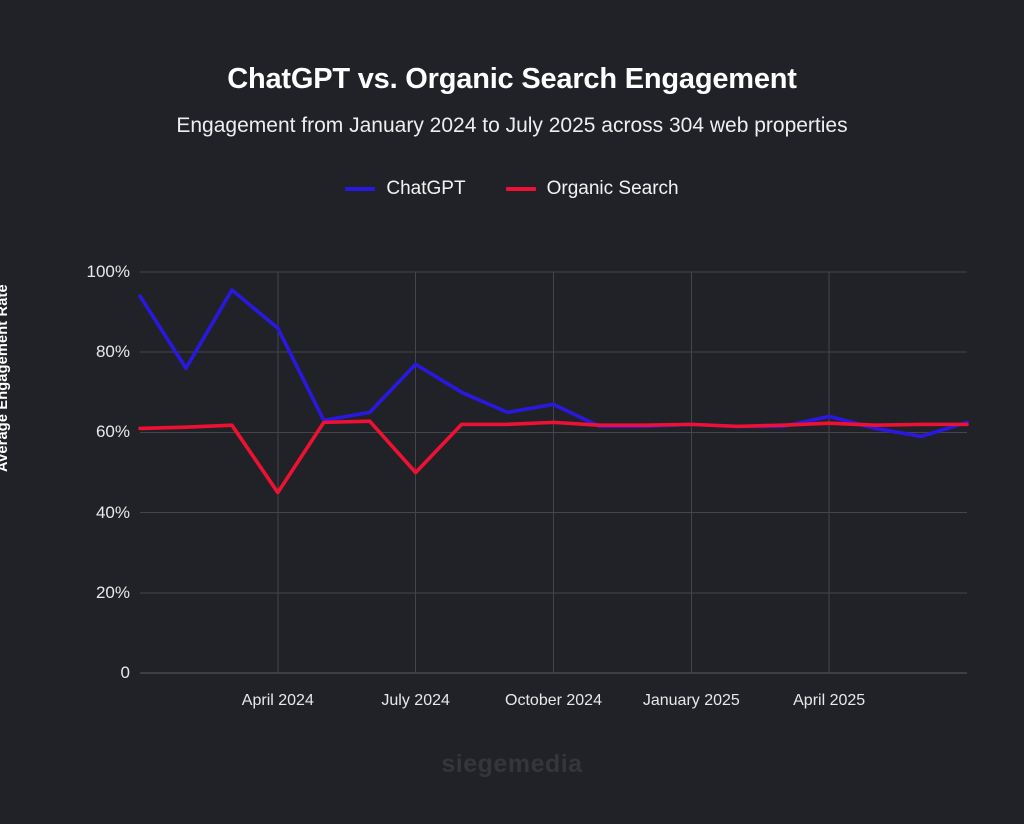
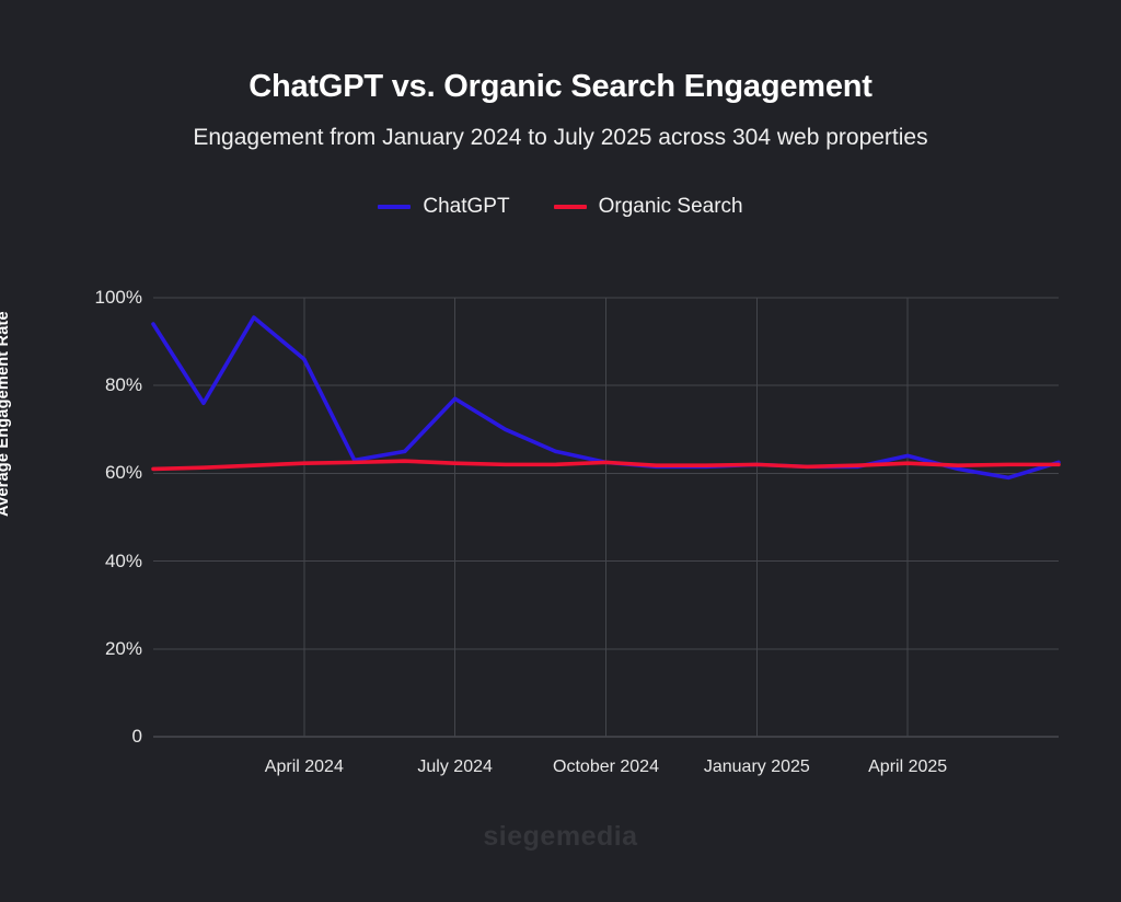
Organic Search/April 2024: 45% -> 62%
Organic Search/July 2024: 50% -> 62%
ChatGPT/October 2024: 67% -> 62%
